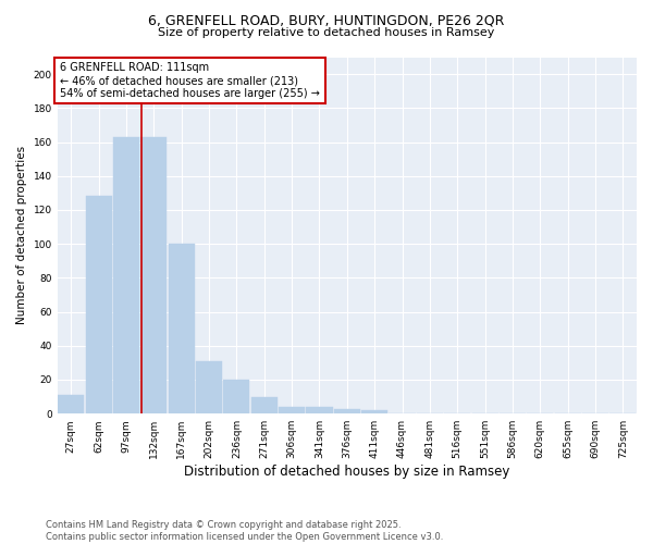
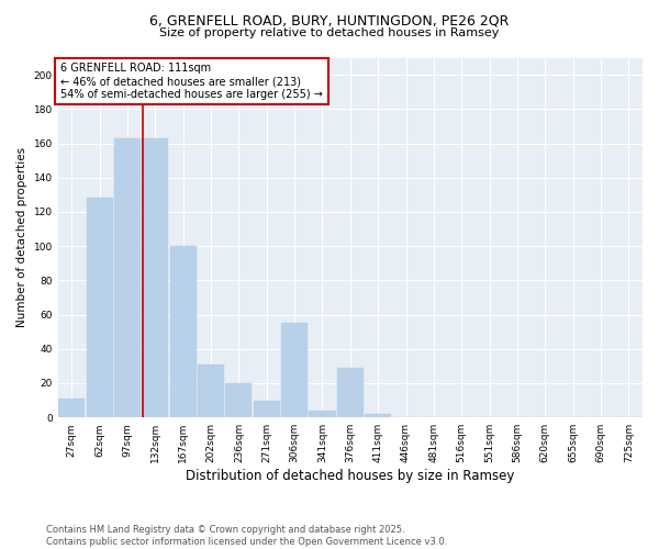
306sqm: 4 -> 55
376sqm: 3 -> 29
